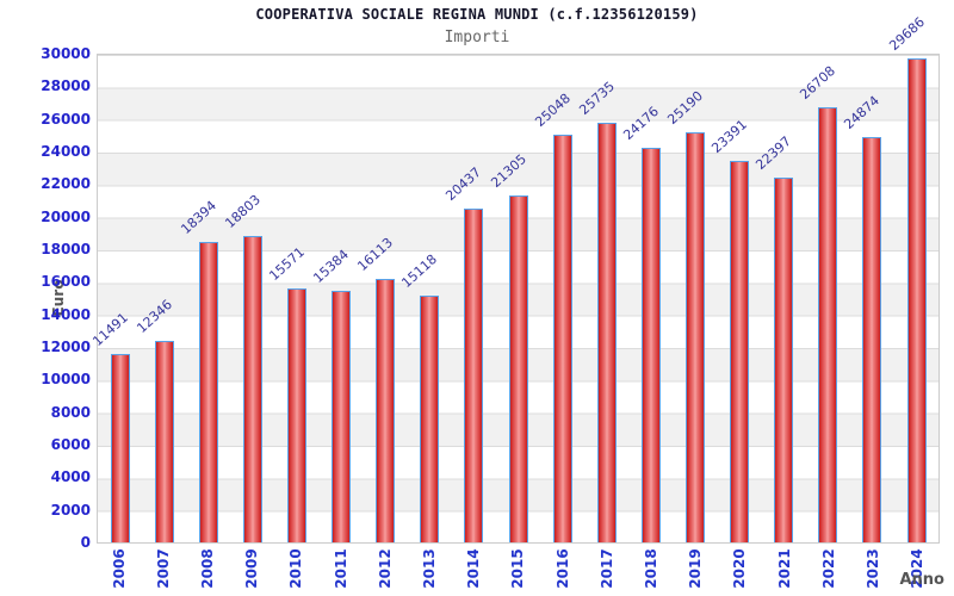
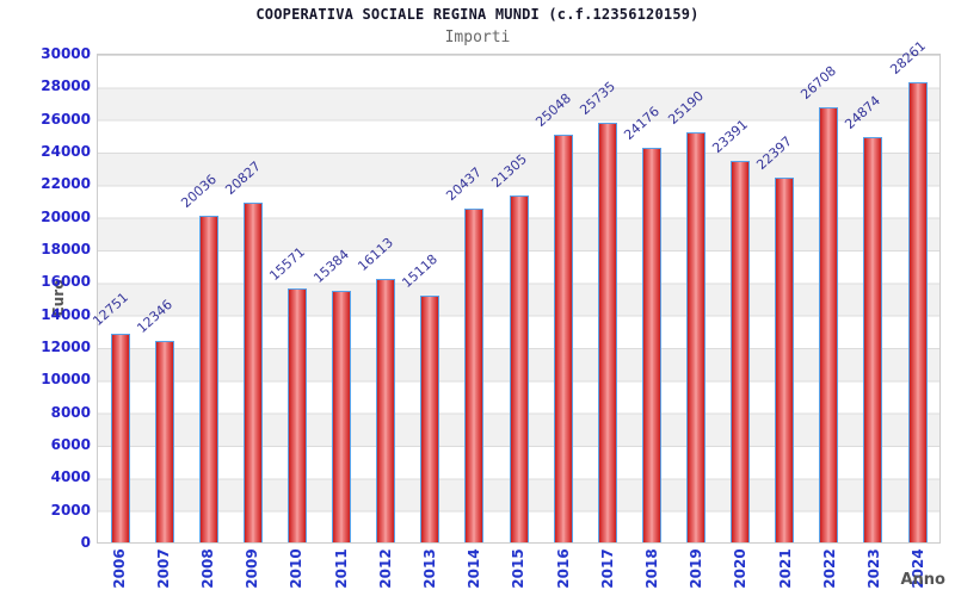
2006: 11491 -> 12751
2008: 18394 -> 20036
2009: 18803 -> 20827
2024: 29686 -> 28261
